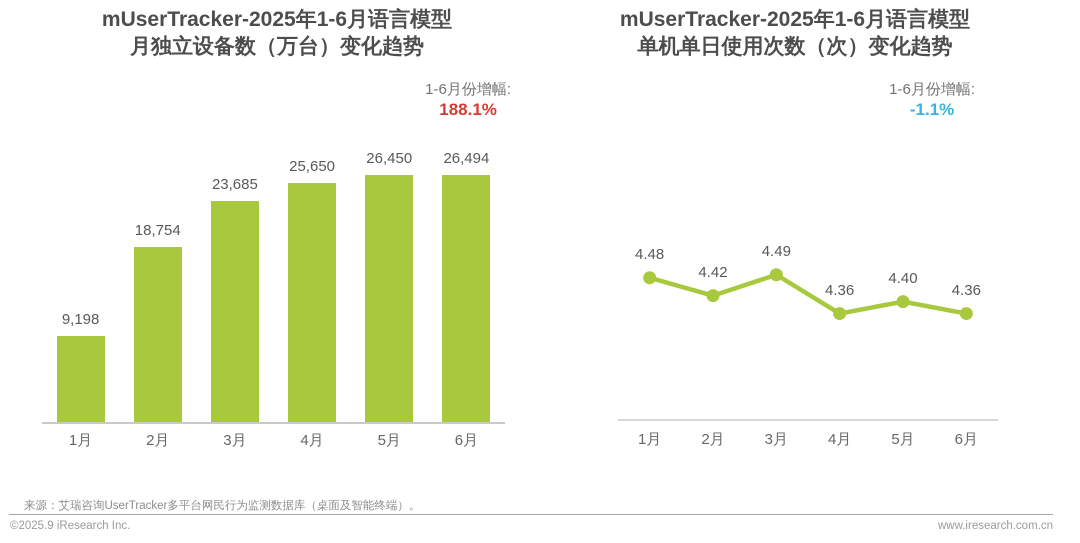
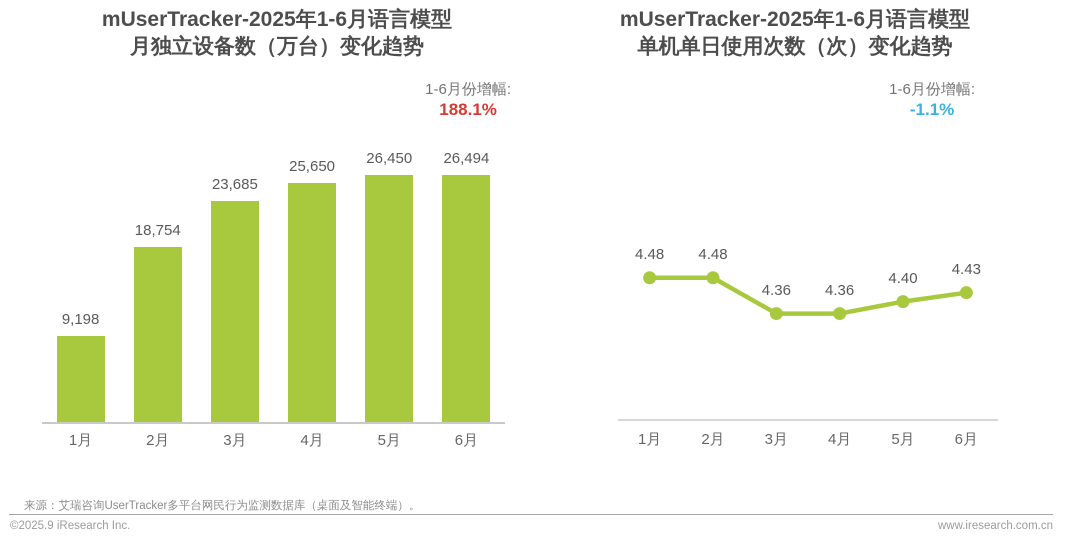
mUserTracker-2025年1-6月语言模型单机单日使用次数（次）变化趋势/2月: 4.42 -> 4.48
mUserTracker-2025年1-6月语言模型单机单日使用次数（次）变化趋势/3月: 4.49 -> 4.36
mUserTracker-2025年1-6月语言模型单机单日使用次数（次）变化趋势/6月: 4.36 -> 4.43
